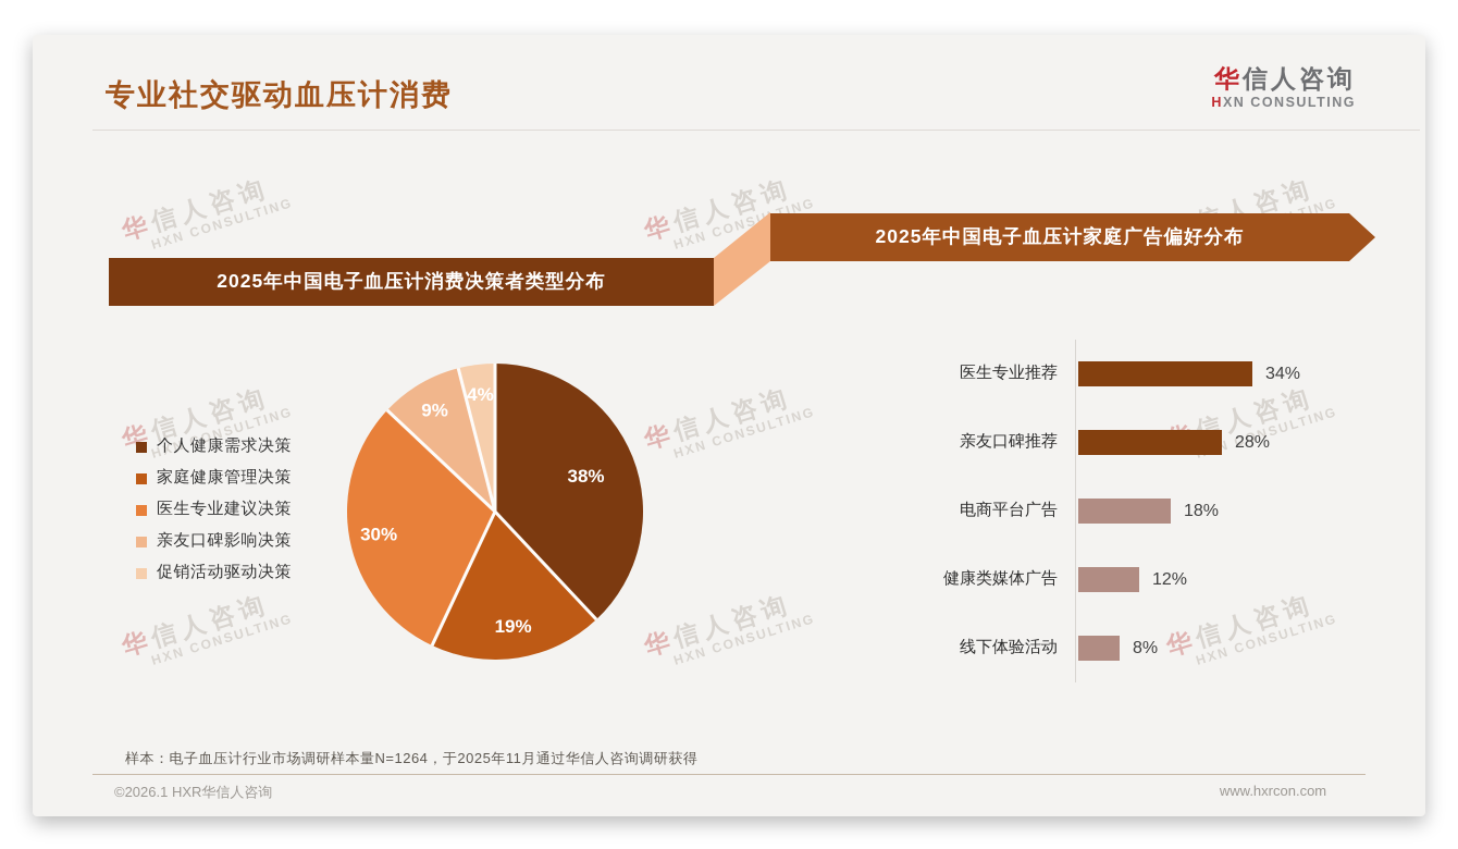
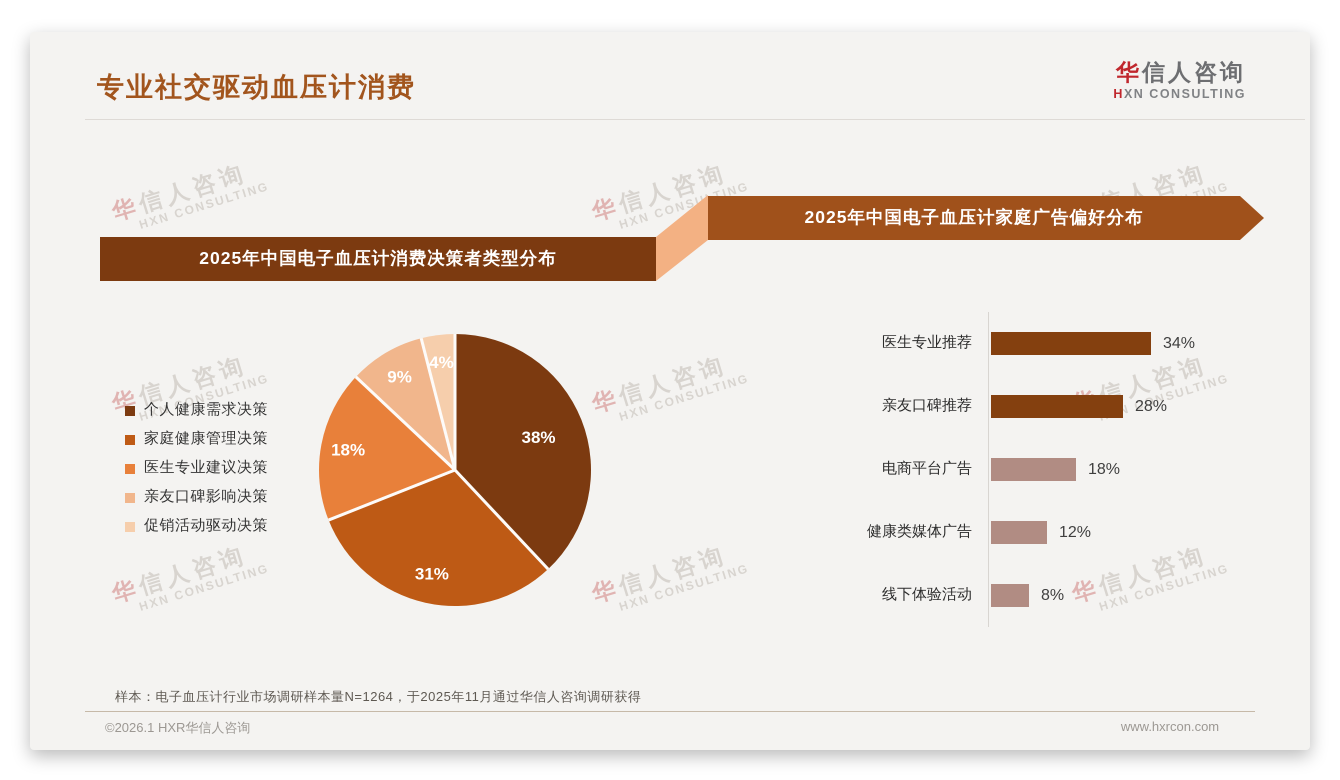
2025年中国电子血压计消费决策者类型分布/家庭健康管理决策: 19% -> 31%
2025年中国电子血压计消费决策者类型分布/医生专业建议决策: 30% -> 18%
